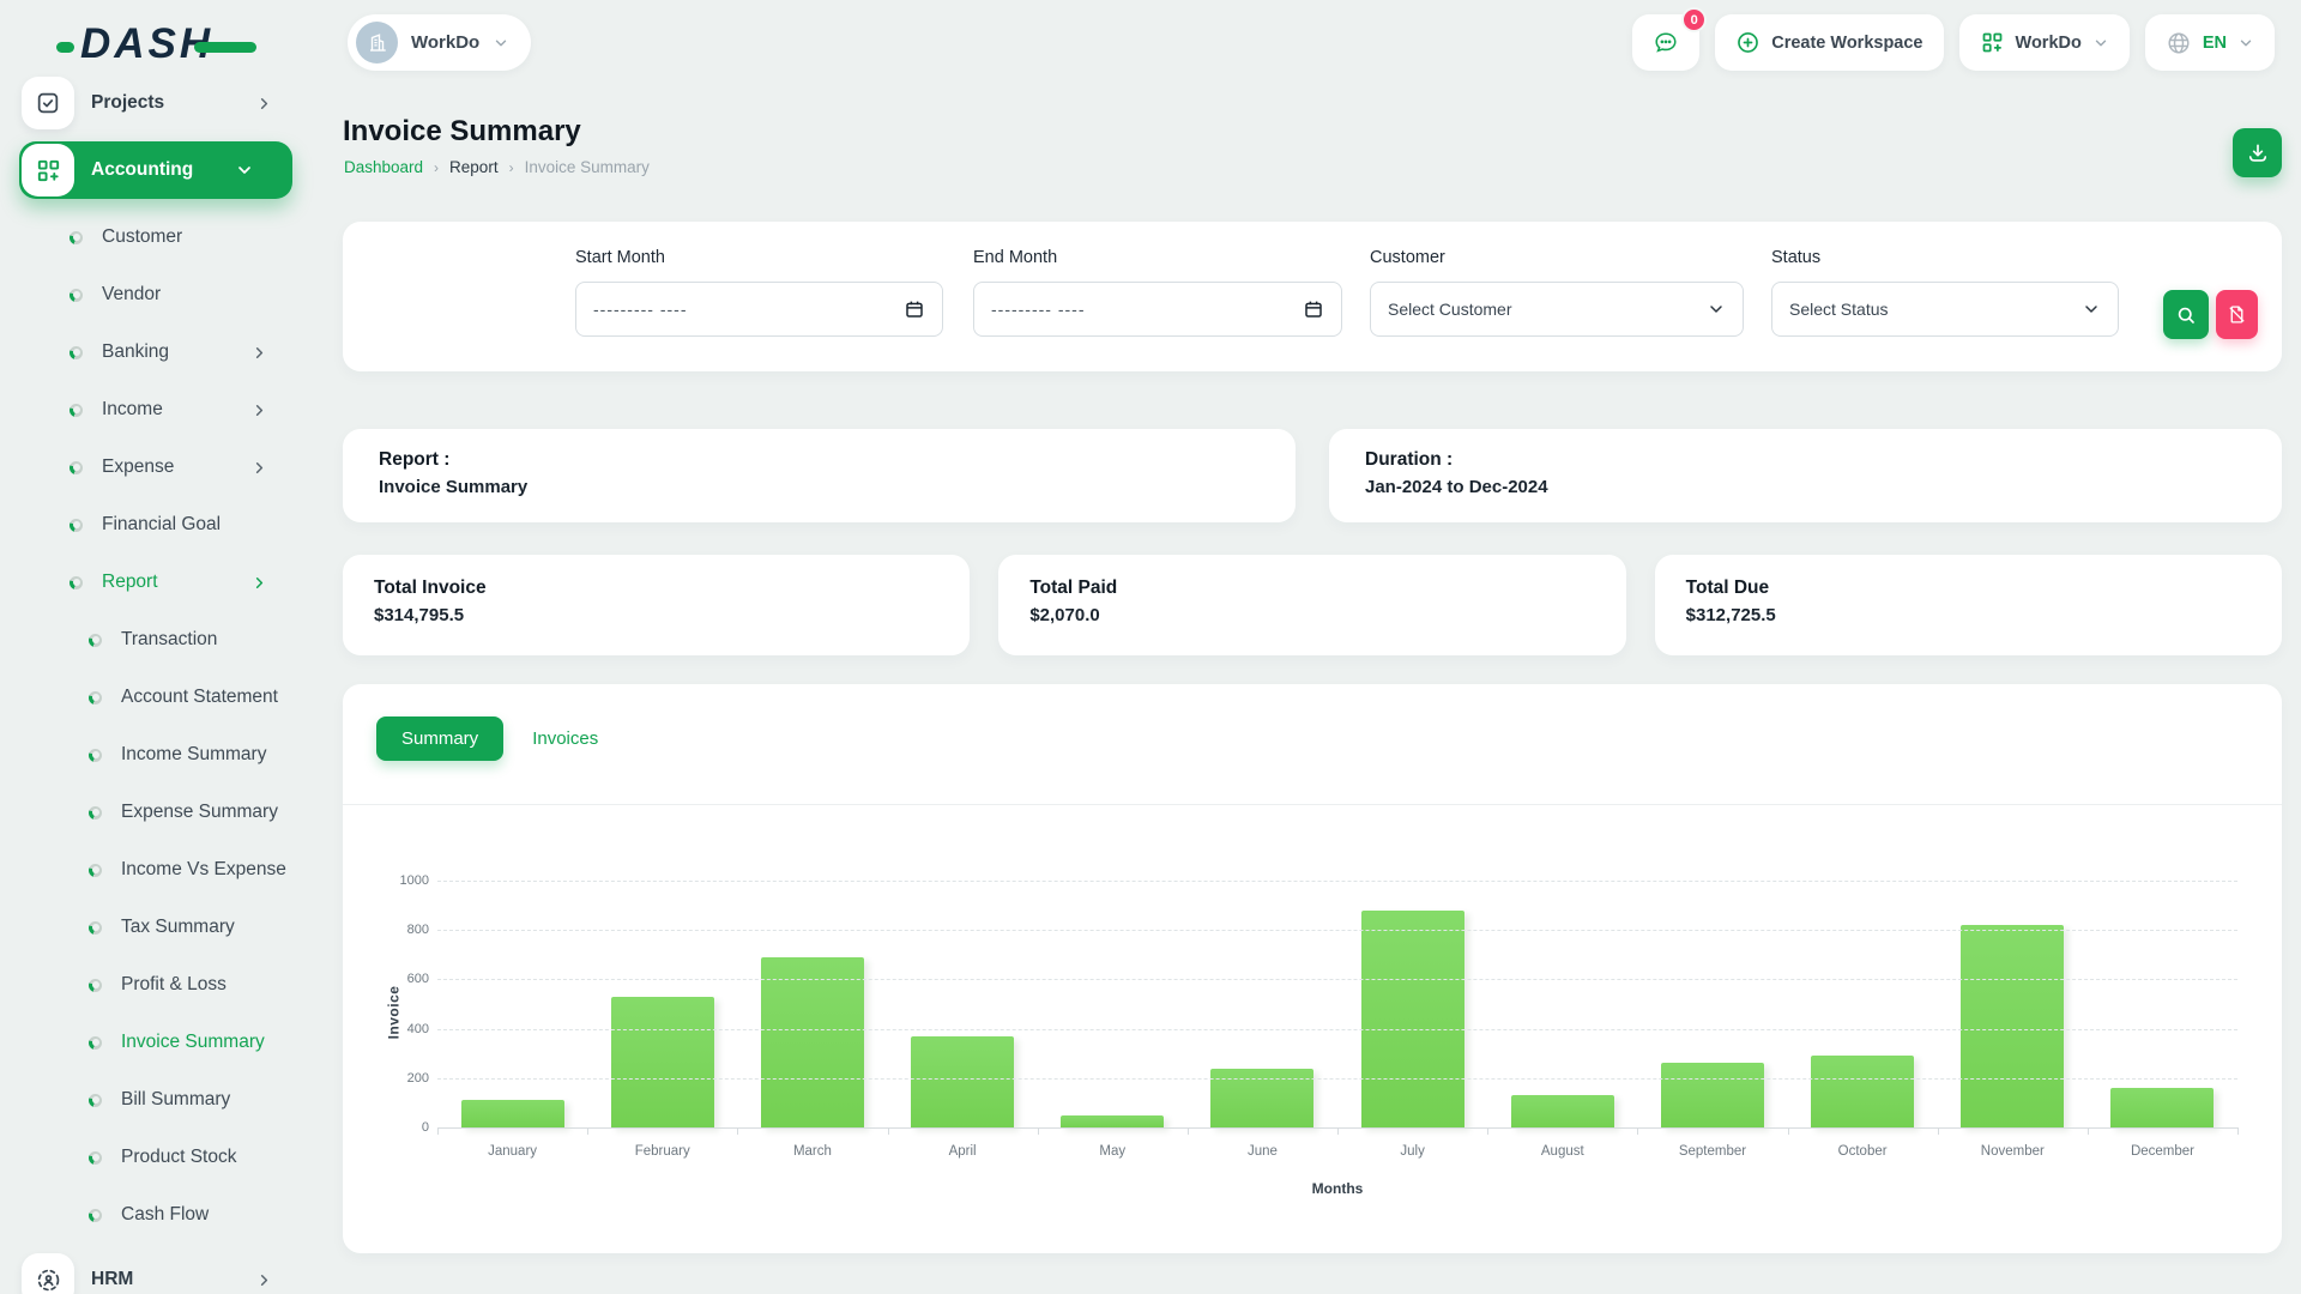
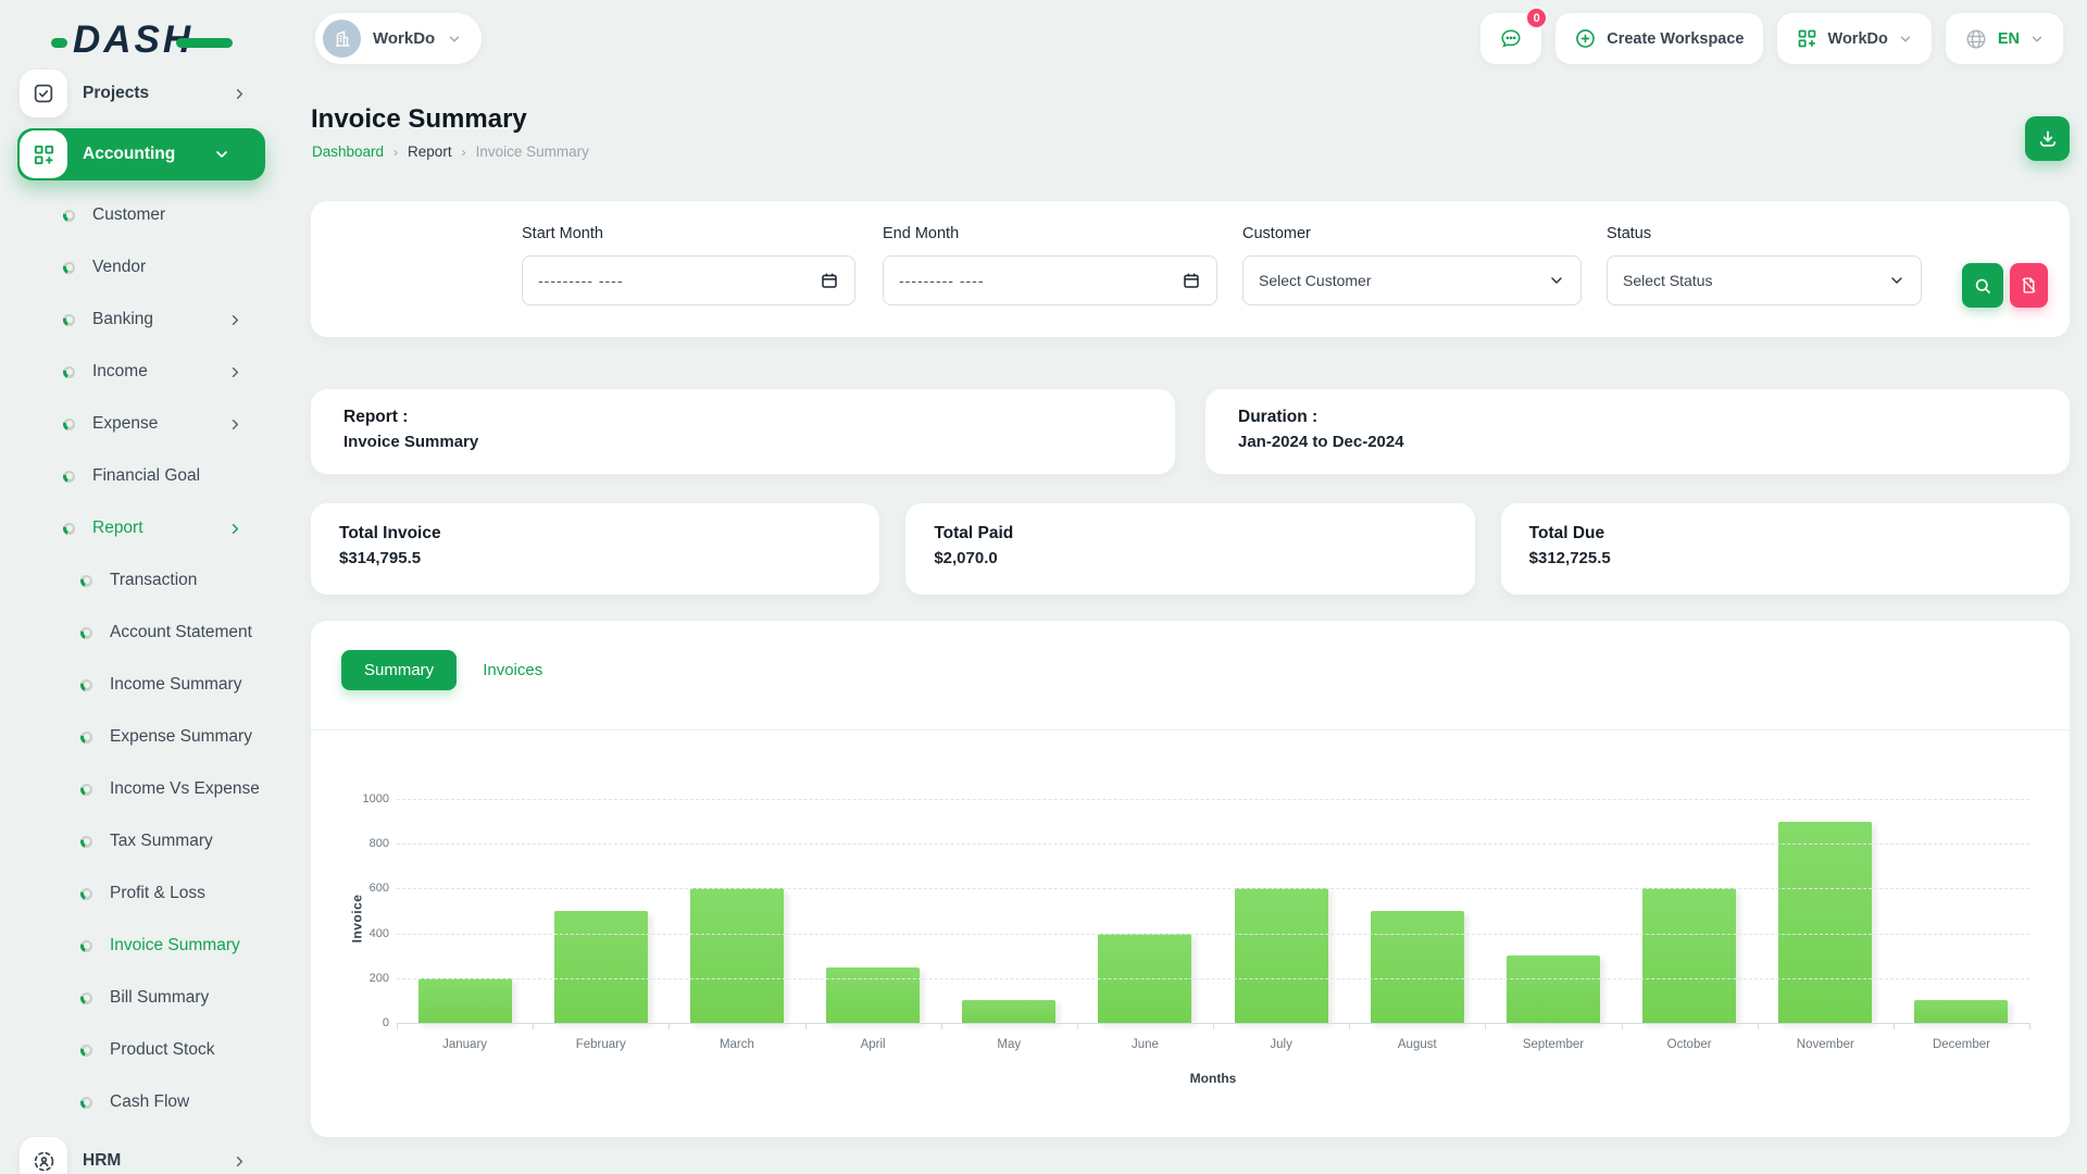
January: 110 -> 200
February: 530 -> 500
March: 690 -> 600
April: 370 -> 250
May: 50 -> 100
June: 240 -> 400
July: 880 -> 600
August: 130 -> 500
September: 260 -> 300
October: 290 -> 600
November: 820 -> 900
December: 160 -> 100
